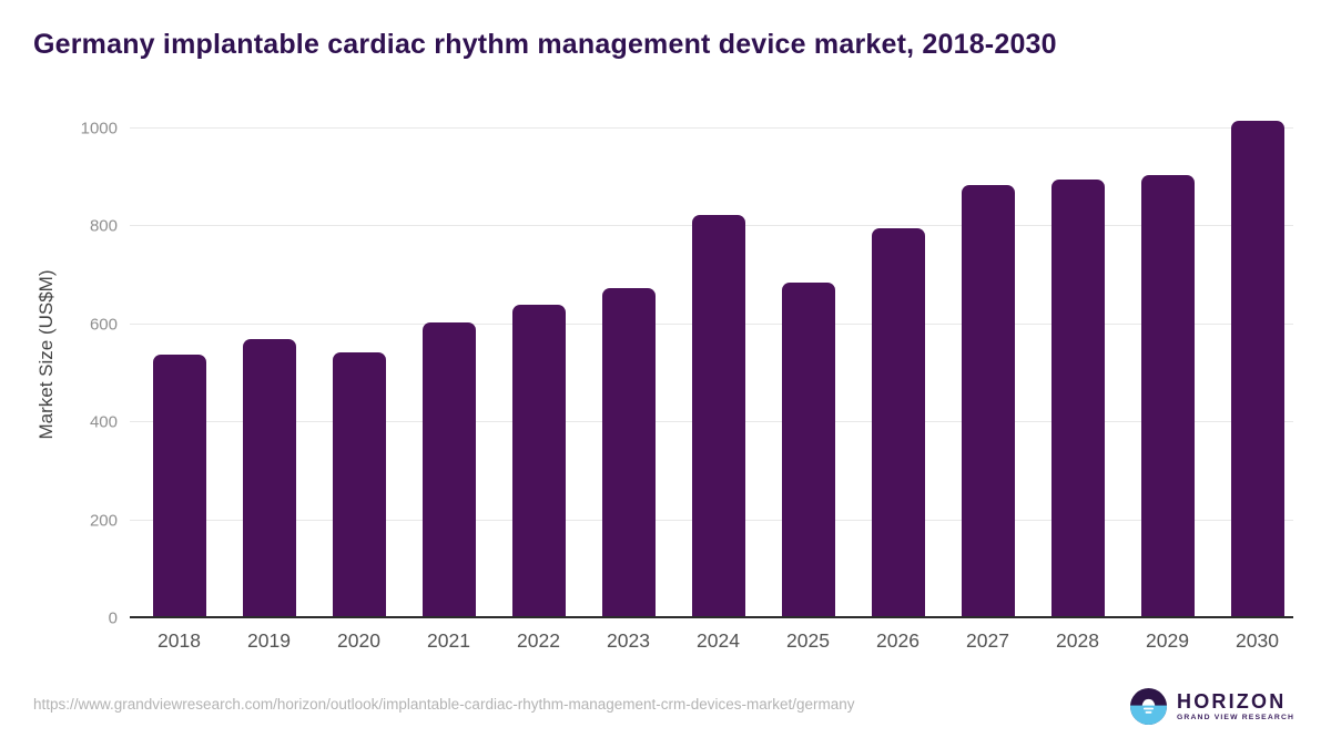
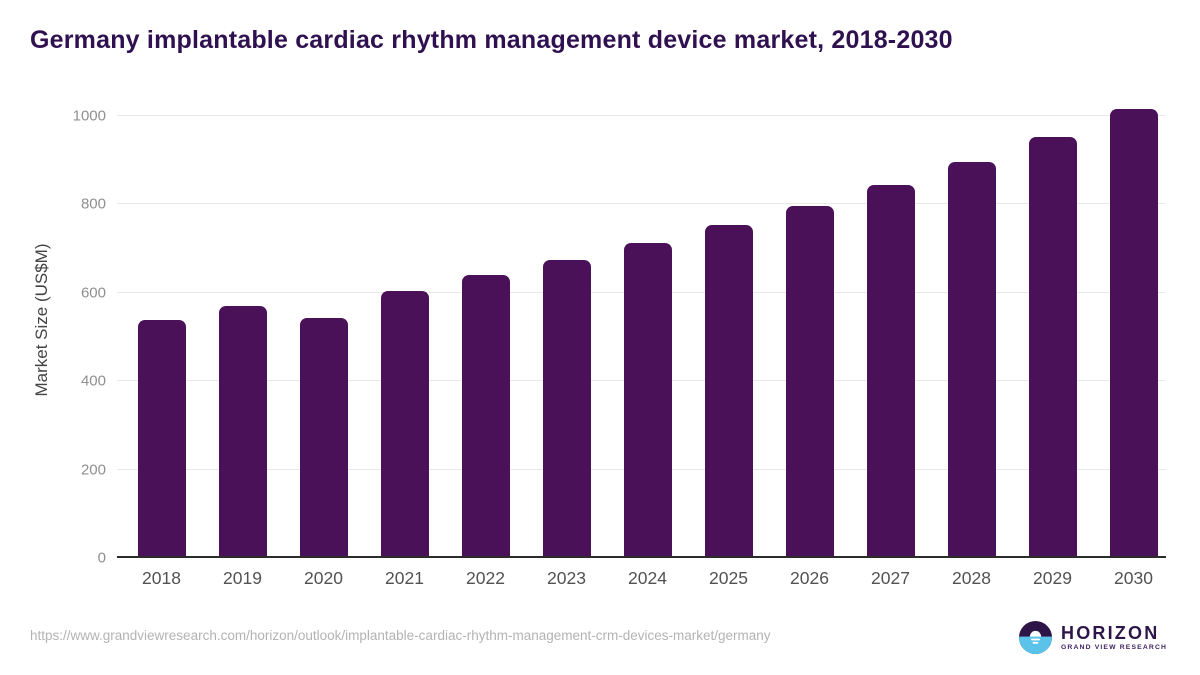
2024: 820 -> 710
2025: 680 -> 750
2027: 880 -> 840
2029: 900 -> 950
